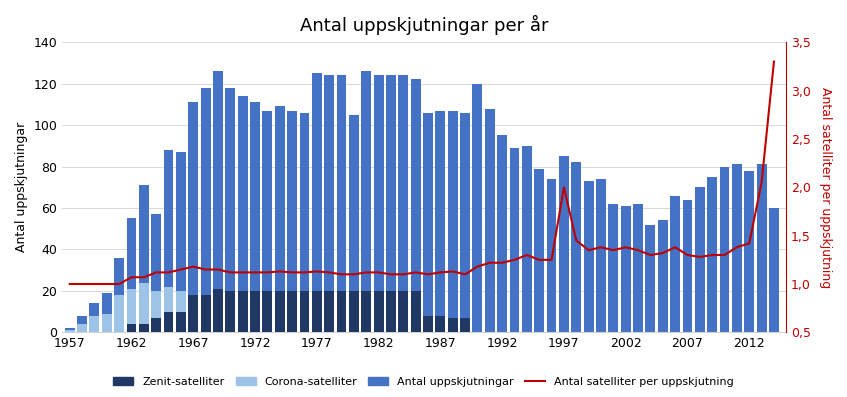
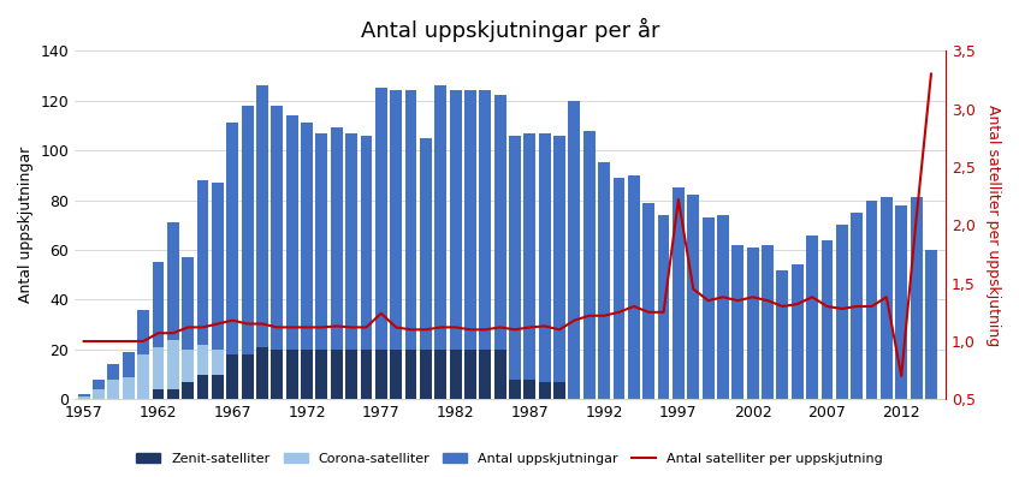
Antal satelliter per uppskjutning/1977: 1,13 -> 1,24
Antal satelliter per uppskjutning/1997: 2,00 -> 2,22
Antal satelliter per uppskjutning/2012: 1,42 -> 0,70
